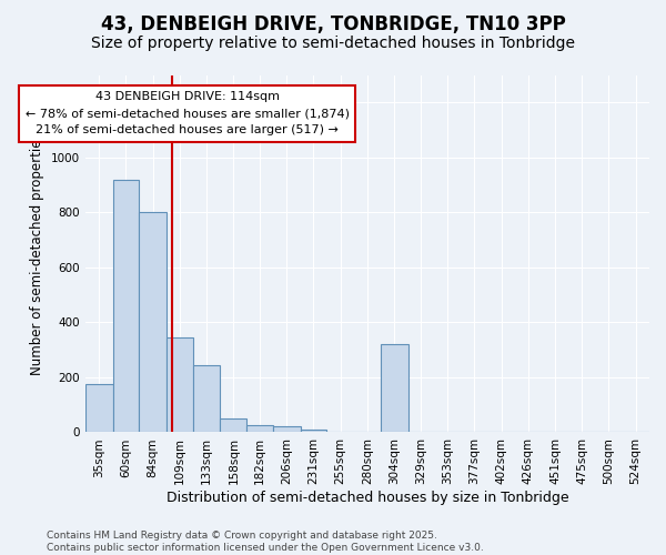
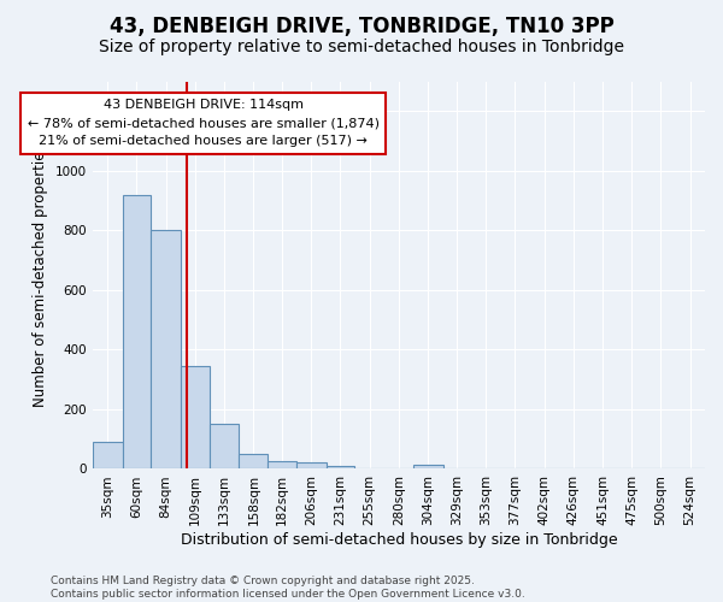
35sqm: 175 -> 90
133sqm: 245 -> 150
304sqm: 320 -> 14
